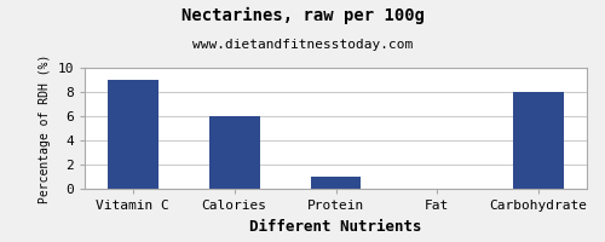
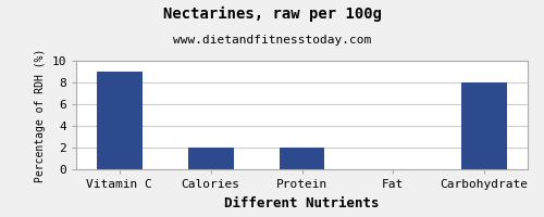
Calories: 6 -> 2
Protein: 1 -> 2
